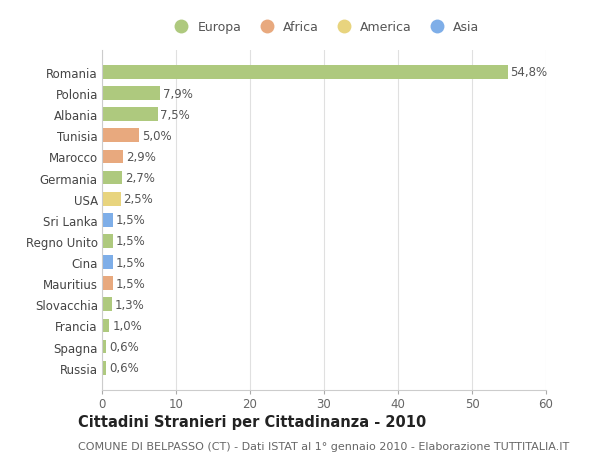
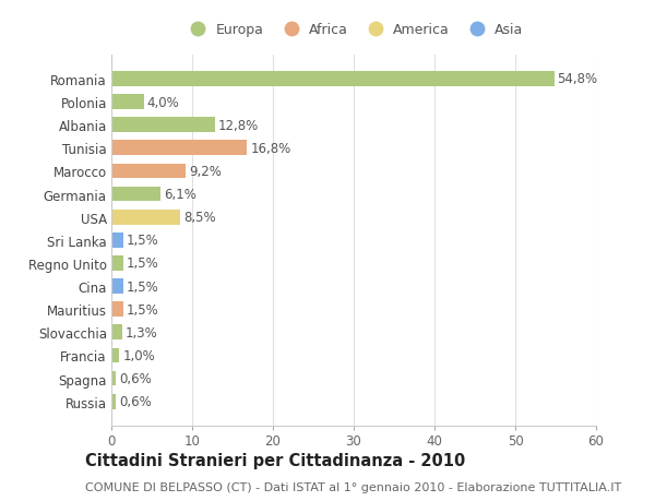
Polonia: 7,9% -> 4,0%
Albania: 7,5% -> 12,8%
Tunisia: 5,0% -> 16,8%
Marocco: 2,9% -> 9,2%
Germania: 2,7% -> 6,1%
USA: 2,5% -> 8,5%
